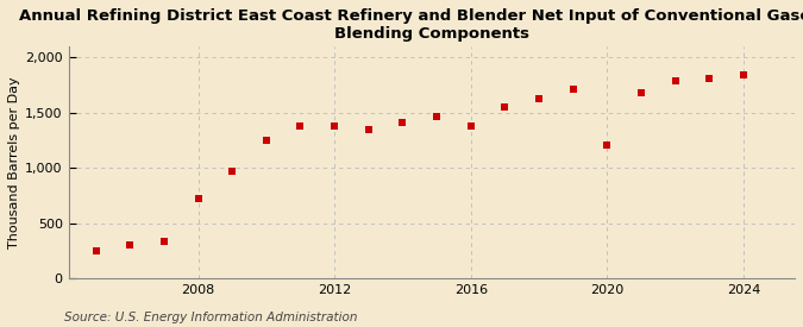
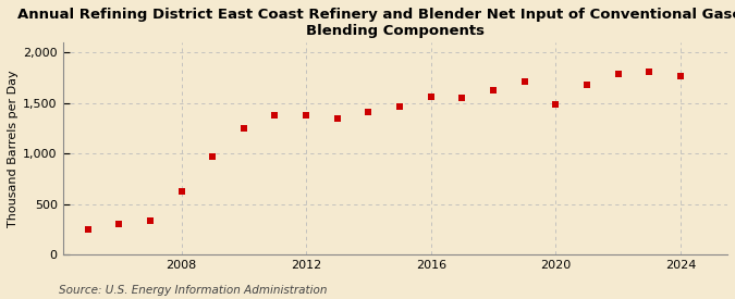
2008: 720 -> 620
2016: 1,380 -> 1,560
2020: 1,200 -> 1,490
2024: 1,840 -> 1,760
